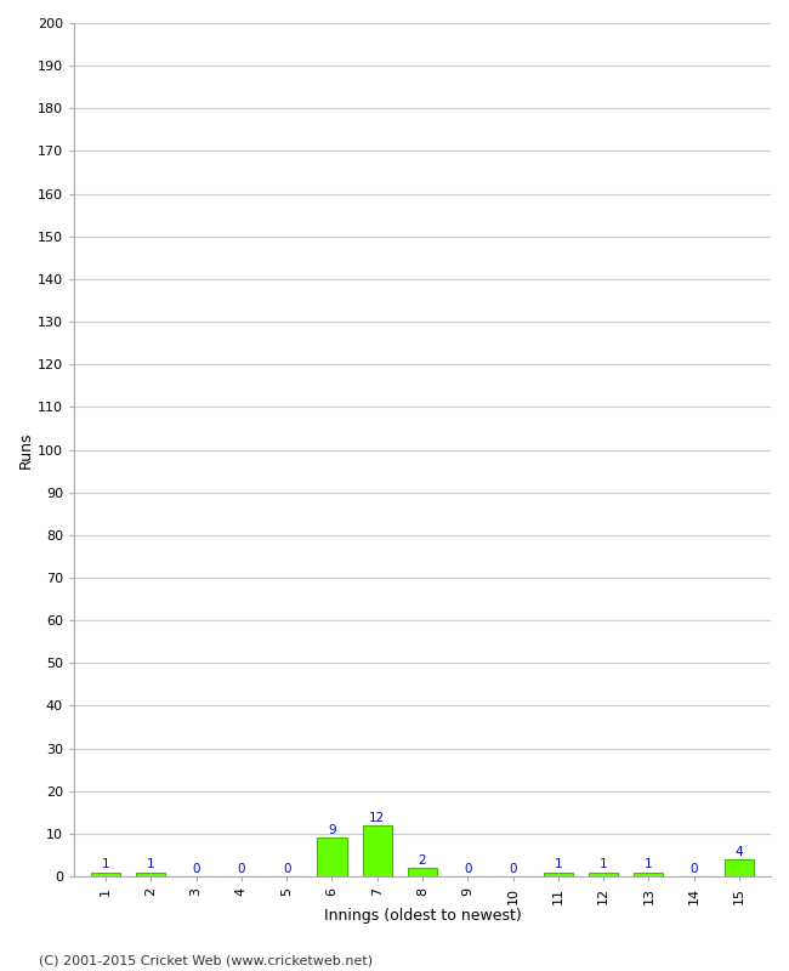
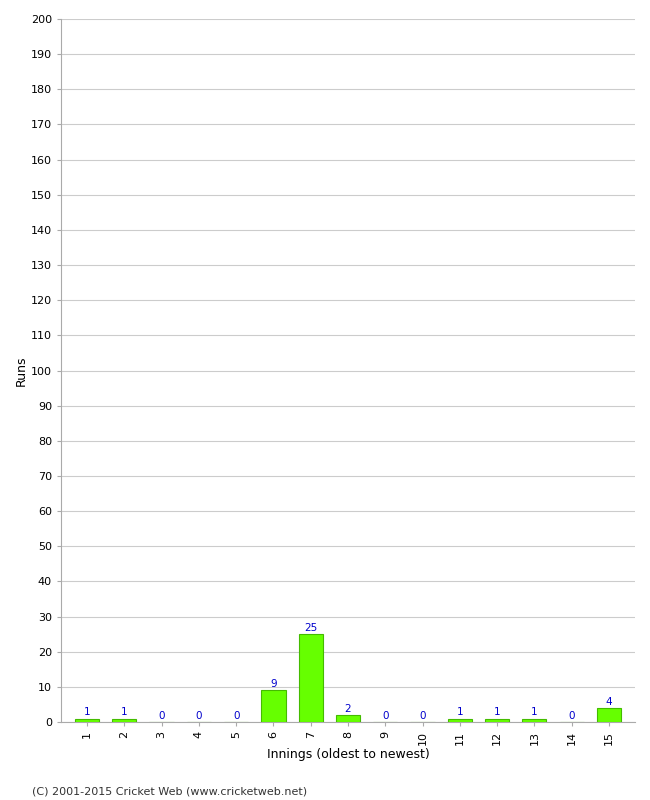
7: 12 -> 25
